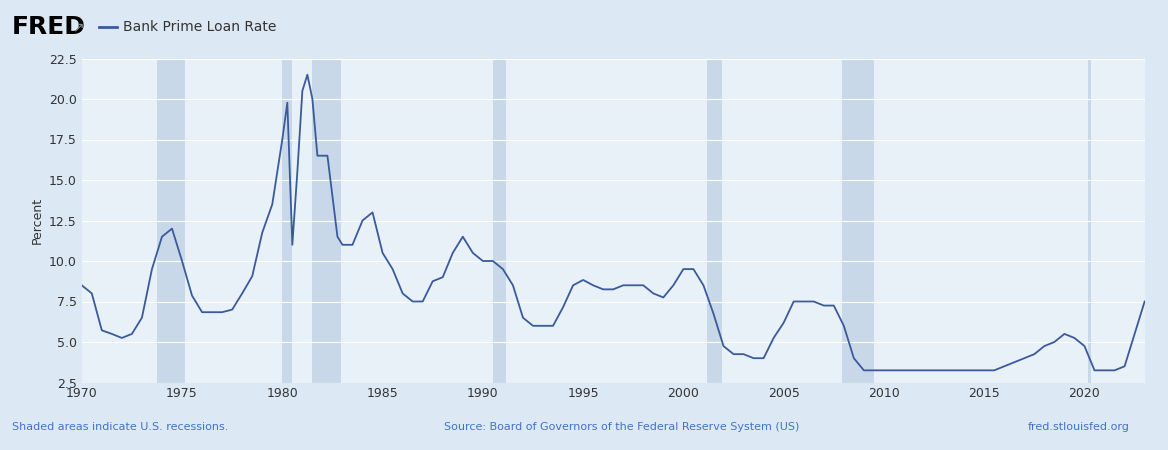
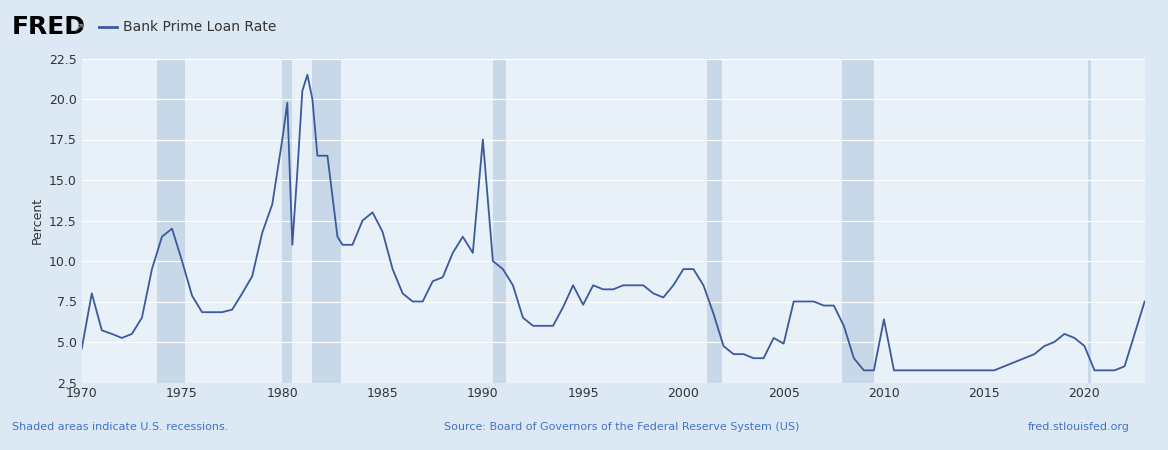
1970: 8.5 -> 4.6
1985: 10.5 -> 11.8
1990: 10.0 -> 17.5
1995: 8.8 -> 7.3
2005: 6.2 -> 4.9
2010: 3.2 -> 6.4
